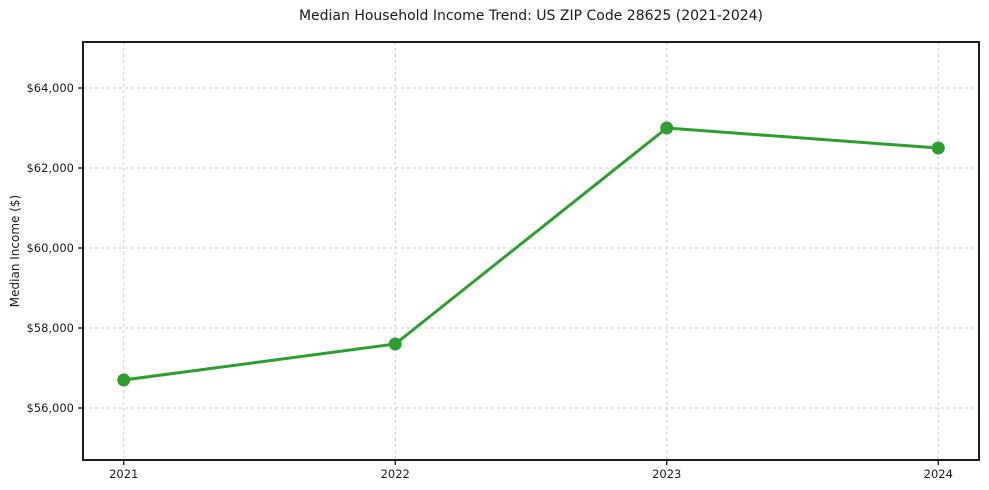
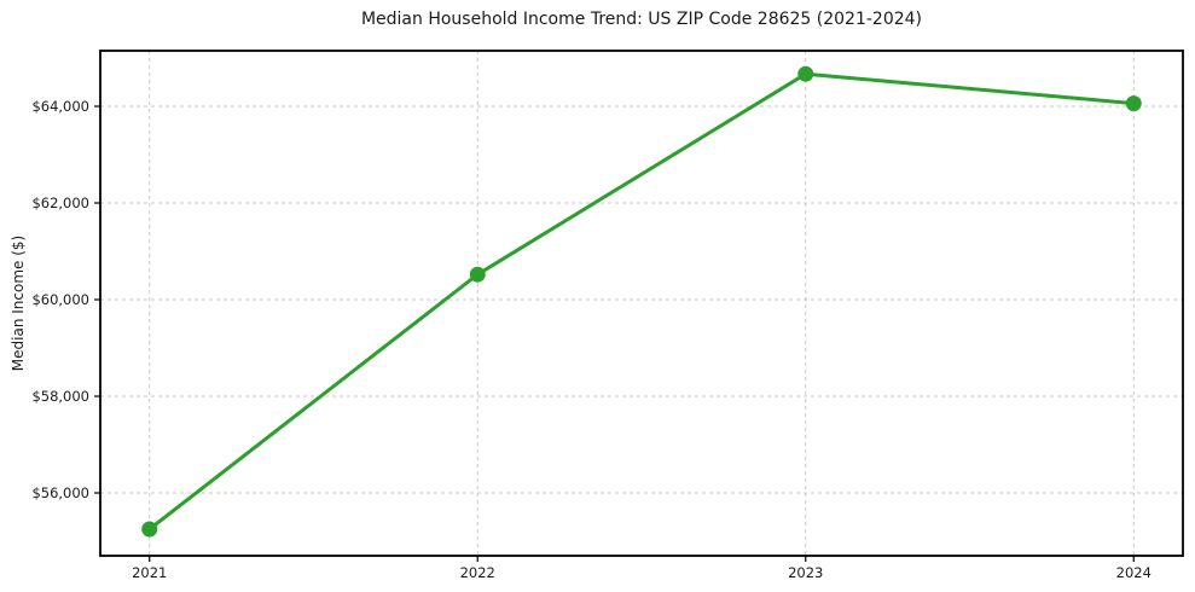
2021: $56700 -> $55200
2022: $57600 -> $60500
2023: $63000 -> $64700
2024: $62500 -> $64100
